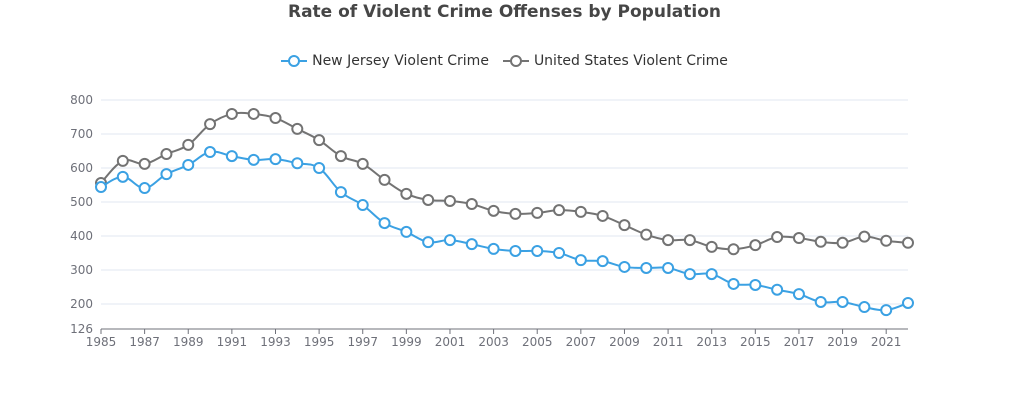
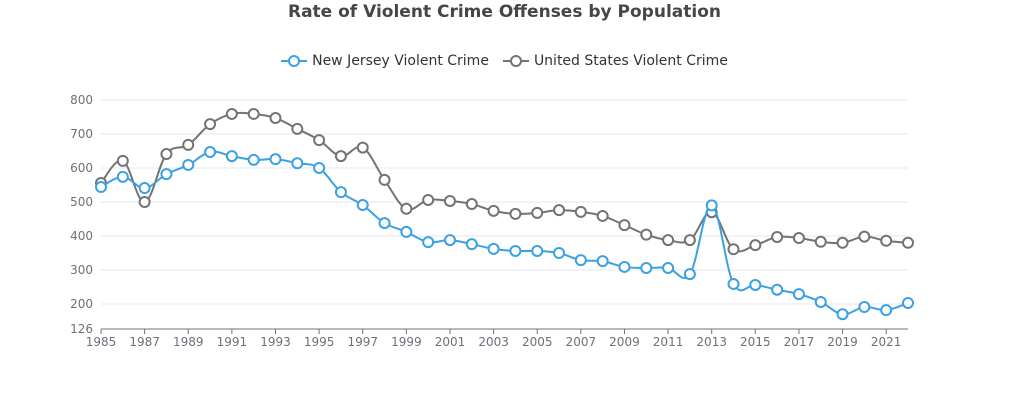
United States Violent Crime/1987: 610 -> 500
United States Violent Crime/1997: 610 -> 660
United States Violent Crime/1999: 520 -> 480
New Jersey Violent Crime/2013: 290 -> 490
United States Violent Crime/2013: 370 -> 470
New Jersey Violent Crime/2019: 210 -> 170
